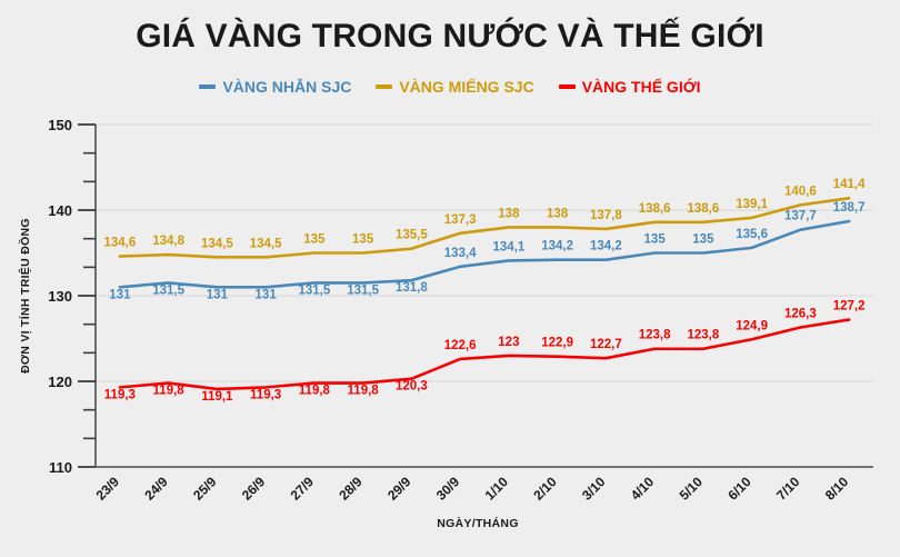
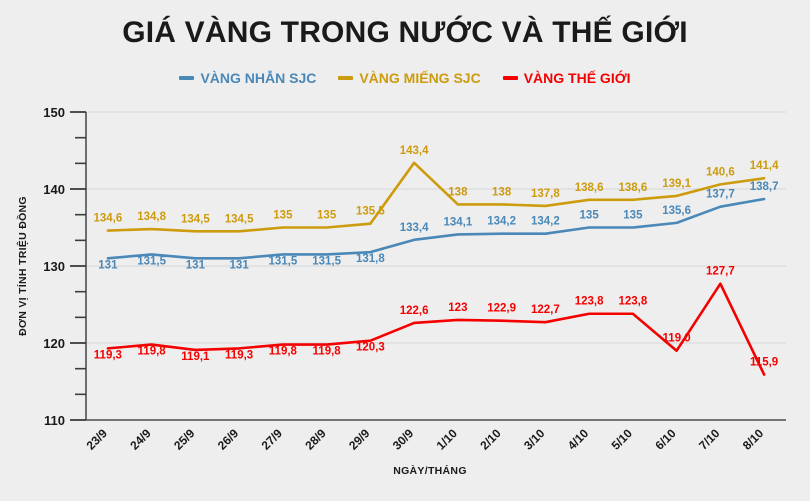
VÀNG MIẾNG SJC/30/9: 137,3 -> 143,4
VÀNG THẾ GIỚI/6/10: 124,9 -> 119,0
VÀNG THẾ GIỚI/7/10: 126,3 -> 127,7
VÀNG THẾ GIỚI/8/10: 127,2 -> 115,9
